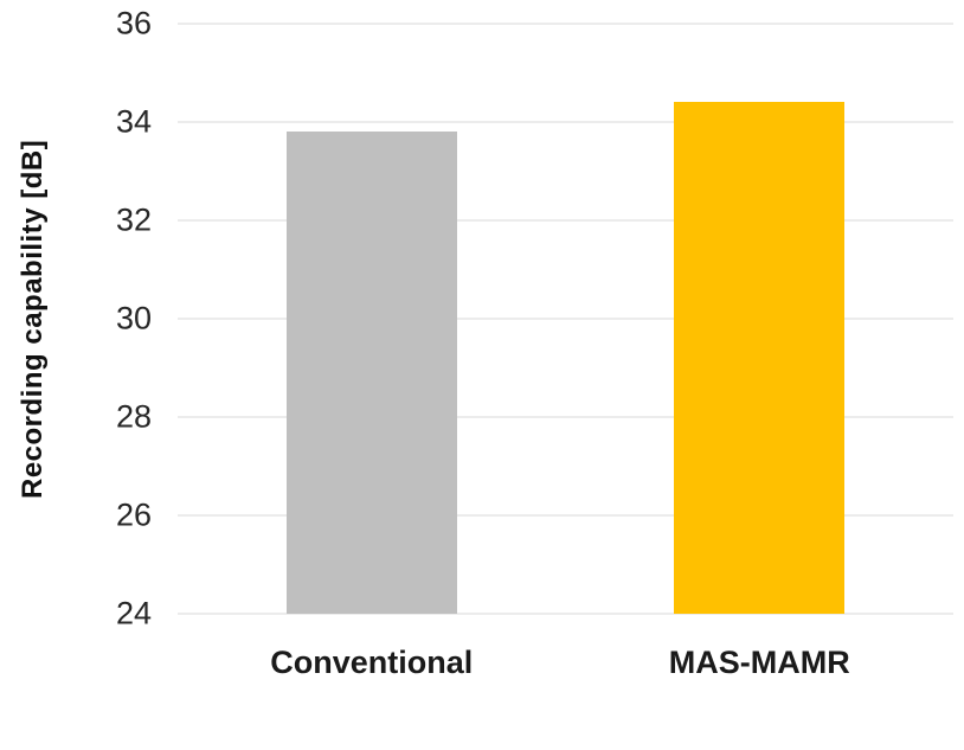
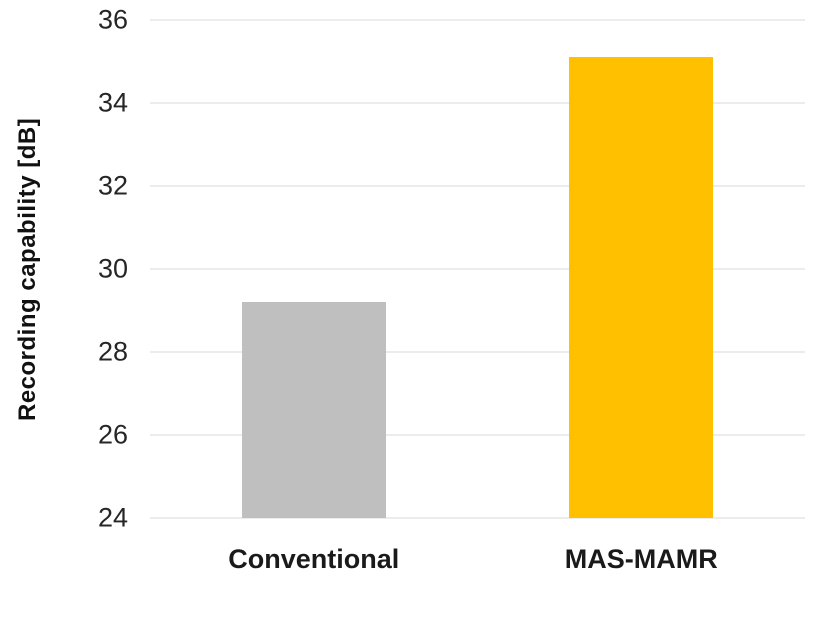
Conventional: 33.8 -> 29.2
MAS-MAMR: 34.4 -> 35.1
